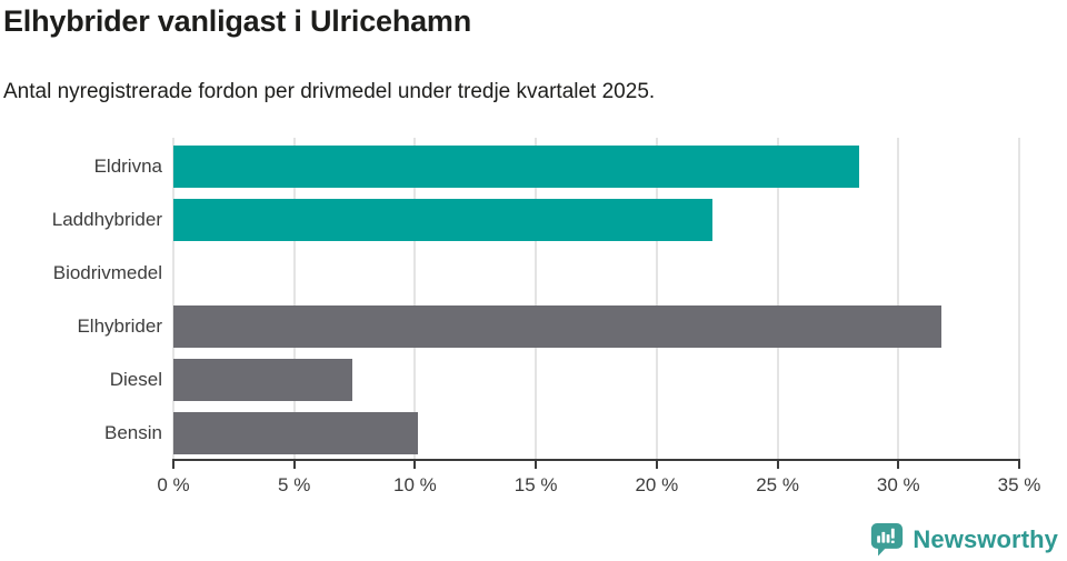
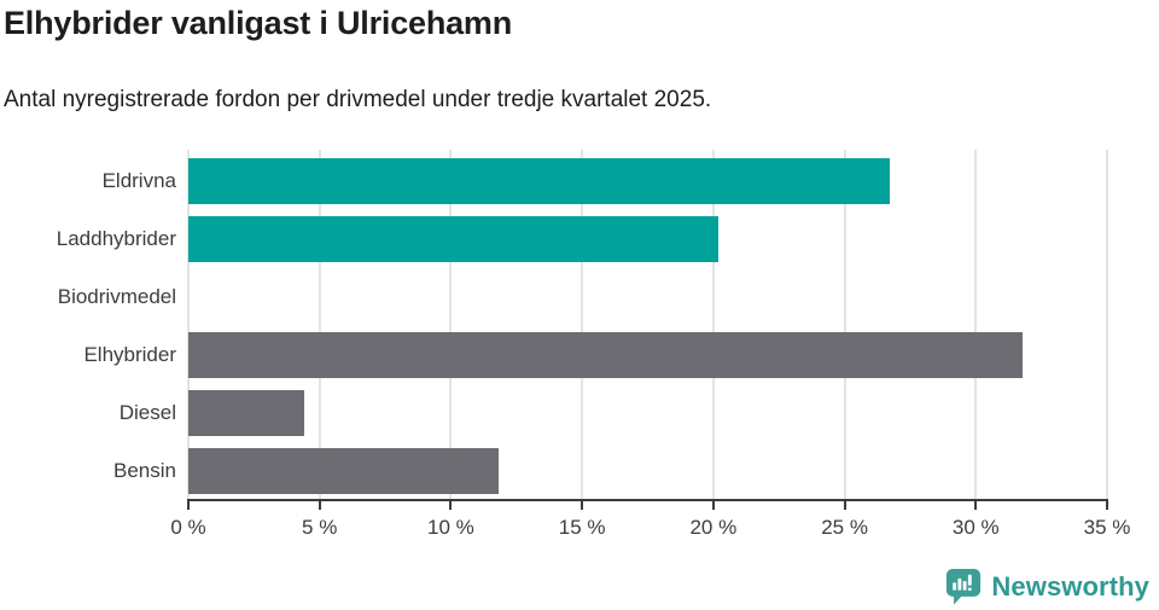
Eldrivna: 28.4% -> 26.7%
Laddhybrider: 22.3% -> 20.2%
Diesel: 7.4% -> 4.4%
Bensin: 10.1% -> 11.8%
